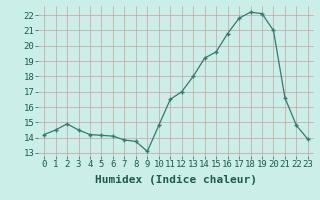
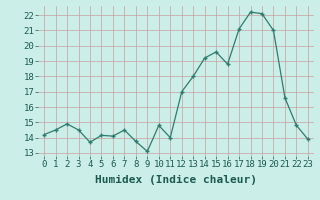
4: 14.2 -> 13.7
7: 13.8 -> 14.5
11: 16.5 -> 14.0
16: 20.8 -> 18.8
17: 21.8 -> 21.1
